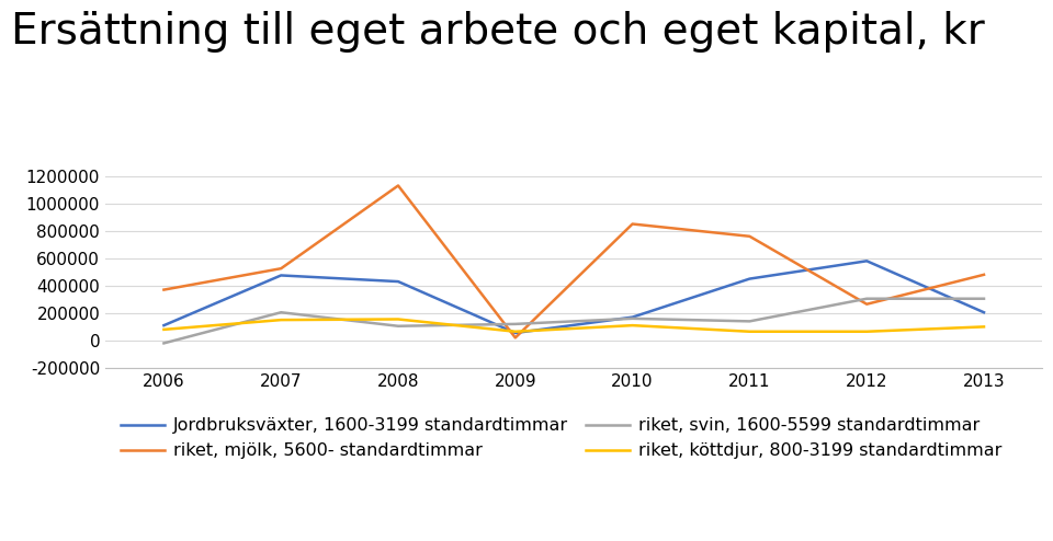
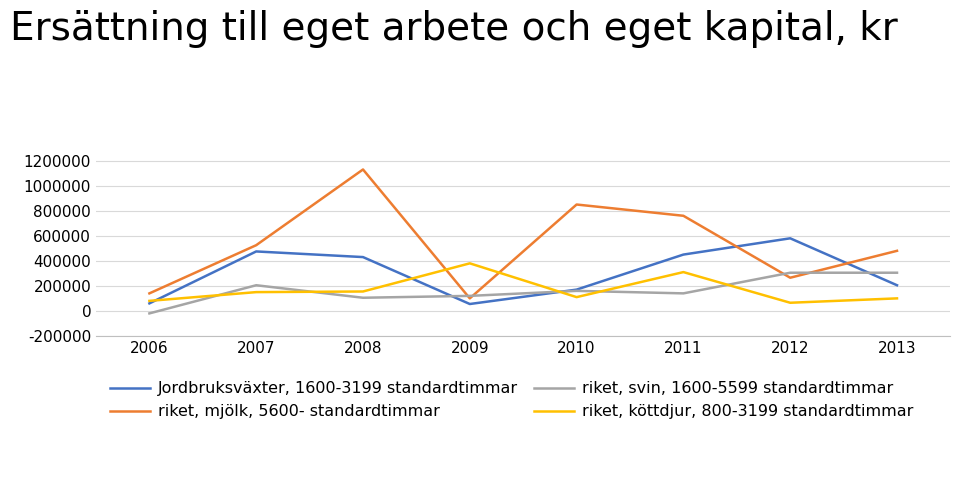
Jordbruksväxter, 1600-3199 standardtimmar/2006: 110000 -> 60000
riket, mjölk, 5600- standardtimmar/2006: 370000 -> 140000
riket, mjölk, 5600- standardtimmar/2009: 20000 -> 100000
riket, köttdjur, 800-3199 standardtimmar/2009: 60000 -> 380000
riket, köttdjur, 800-3199 standardtimmar/2011: 60000 -> 310000
